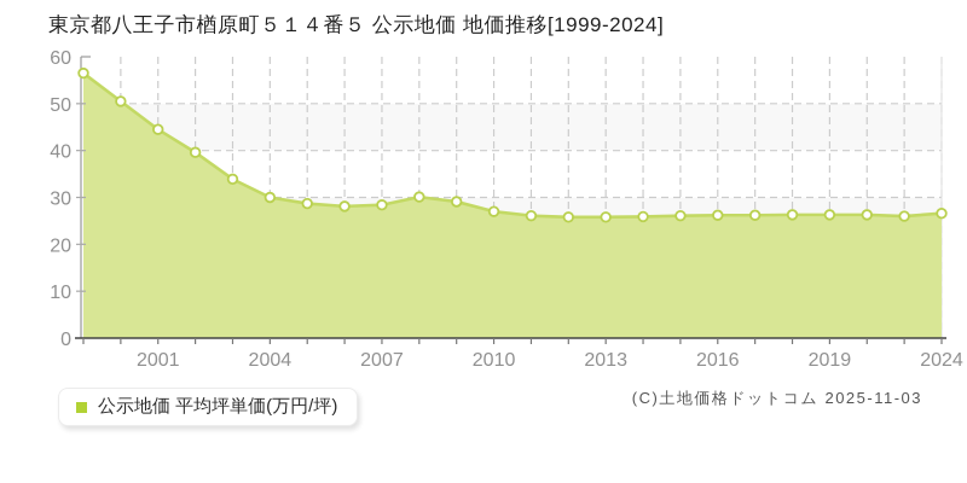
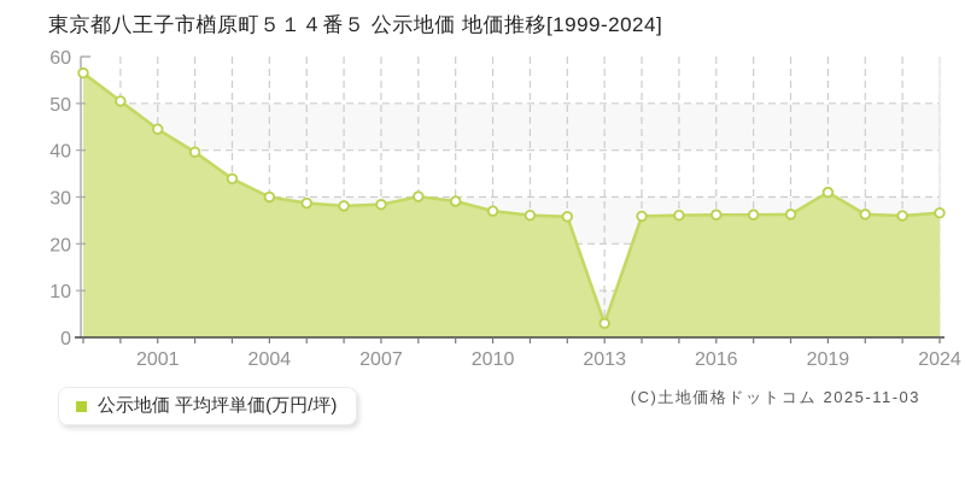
2013: 26 -> 3
2019: 26 -> 31
